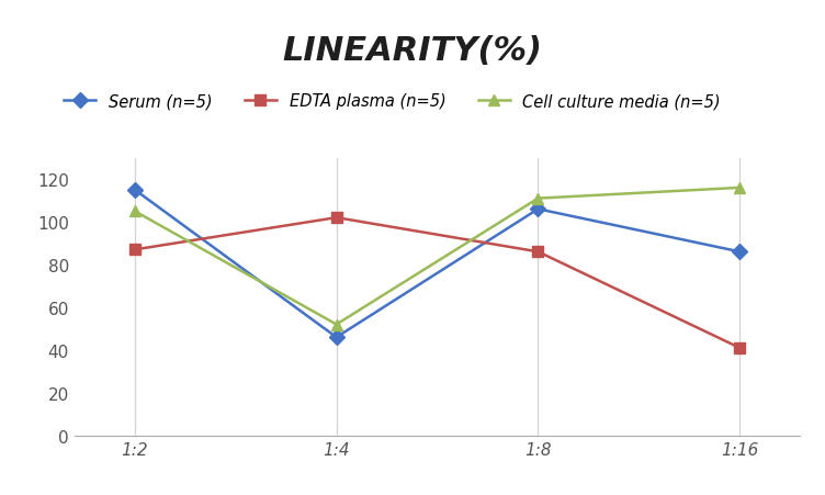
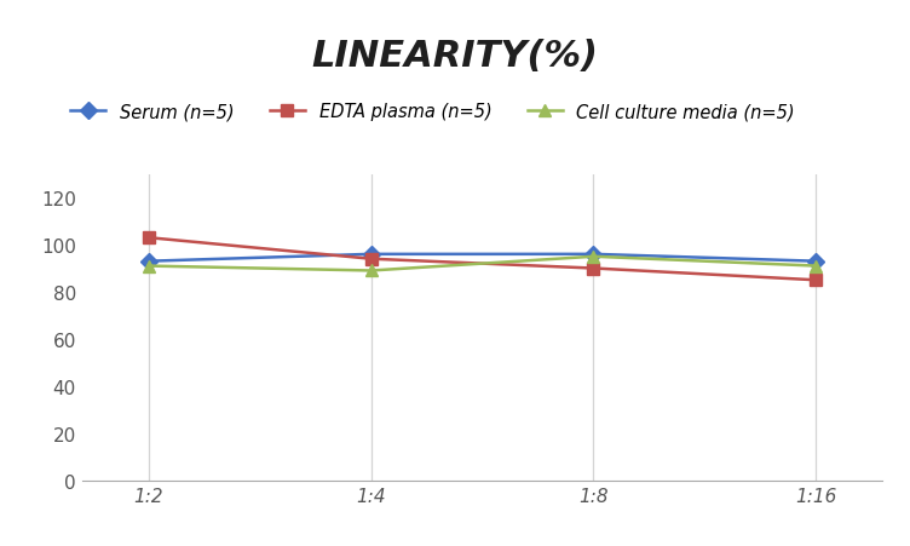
Serum (n=5)/1:2: 115 -> 93
EDTA plasma (n=5)/1:2: 87 -> 103
Cell culture media (n=5)/1:2: 105 -> 91
Serum (n=5)/1:4: 46 -> 96
EDTA plasma (n=5)/1:4: 102 -> 94
Cell culture media (n=5)/1:4: 52 -> 89
Serum (n=5)/1:8: 106 -> 96
EDTA plasma (n=5)/1:8: 86 -> 90
Cell culture media (n=5)/1:8: 111 -> 95
Serum (n=5)/1:16: 86 -> 93
EDTA plasma (n=5)/1:16: 41 -> 85
Cell culture media (n=5)/1:16: 116 -> 91
